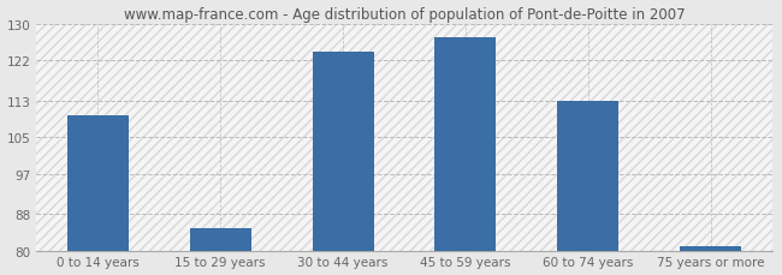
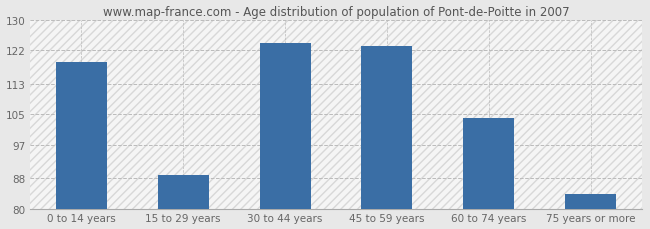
0 to 14 years: 110 -> 119
15 to 29 years: 85 -> 89
45 to 59 years: 127 -> 123
60 to 74 years: 113 -> 104
75 years or more: 81 -> 84
